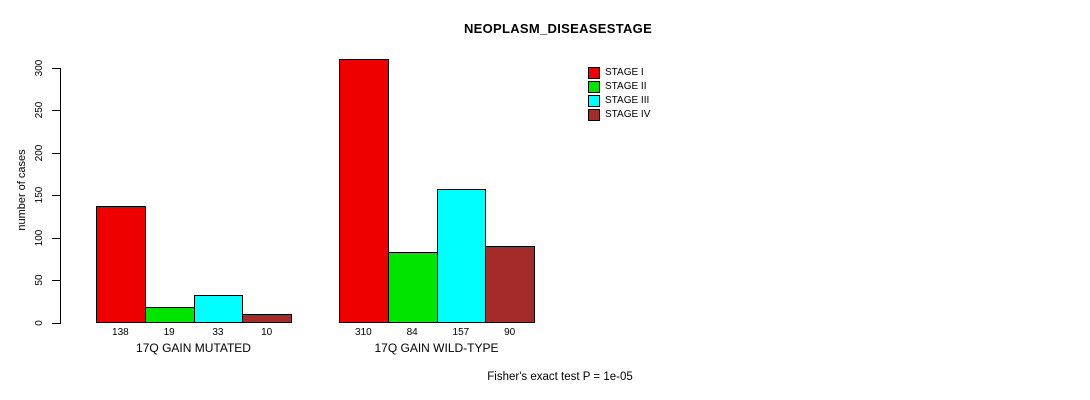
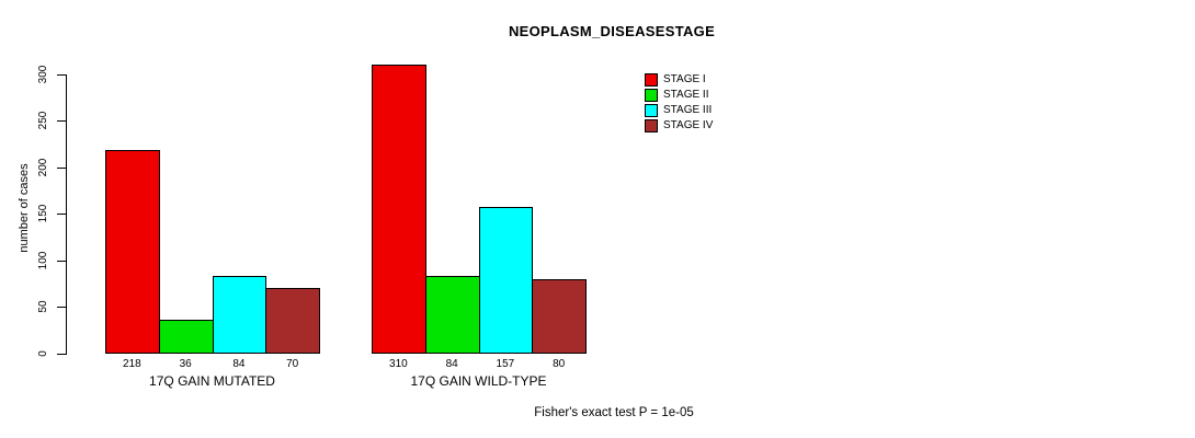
STAGE I/17Q GAIN MUTATED: 138 -> 218
STAGE II/17Q GAIN MUTATED: 19 -> 36
STAGE III/17Q GAIN MUTATED: 33 -> 84
STAGE IV/17Q GAIN MUTATED: 10 -> 70
STAGE IV/17Q GAIN WILD-TYPE: 90 -> 80
